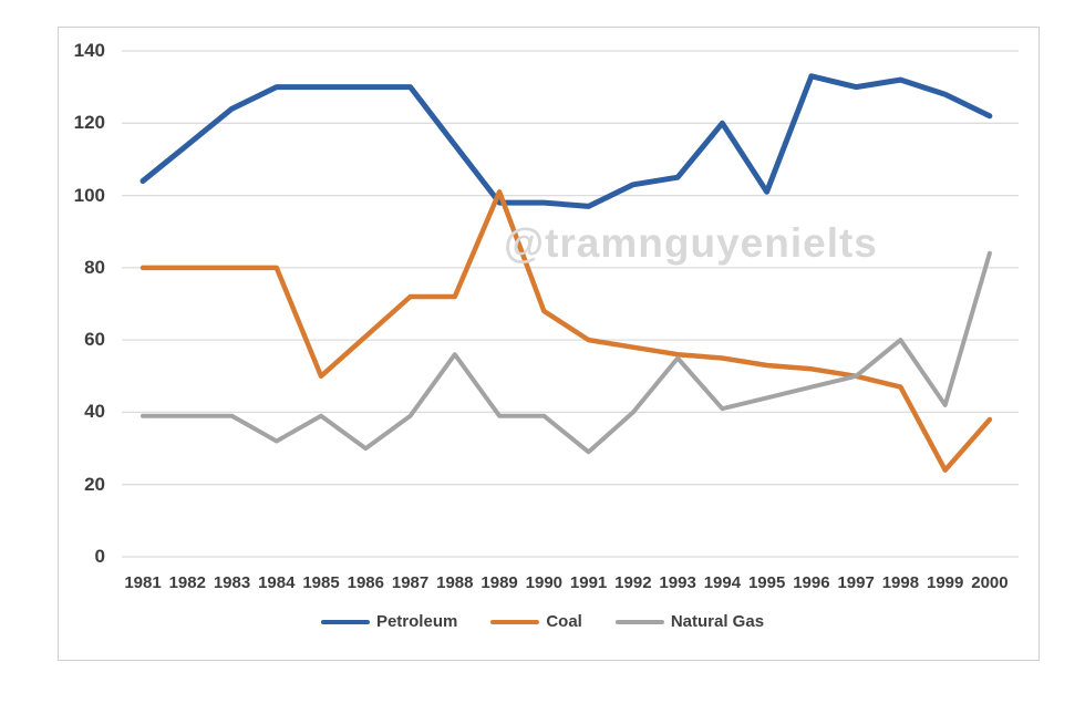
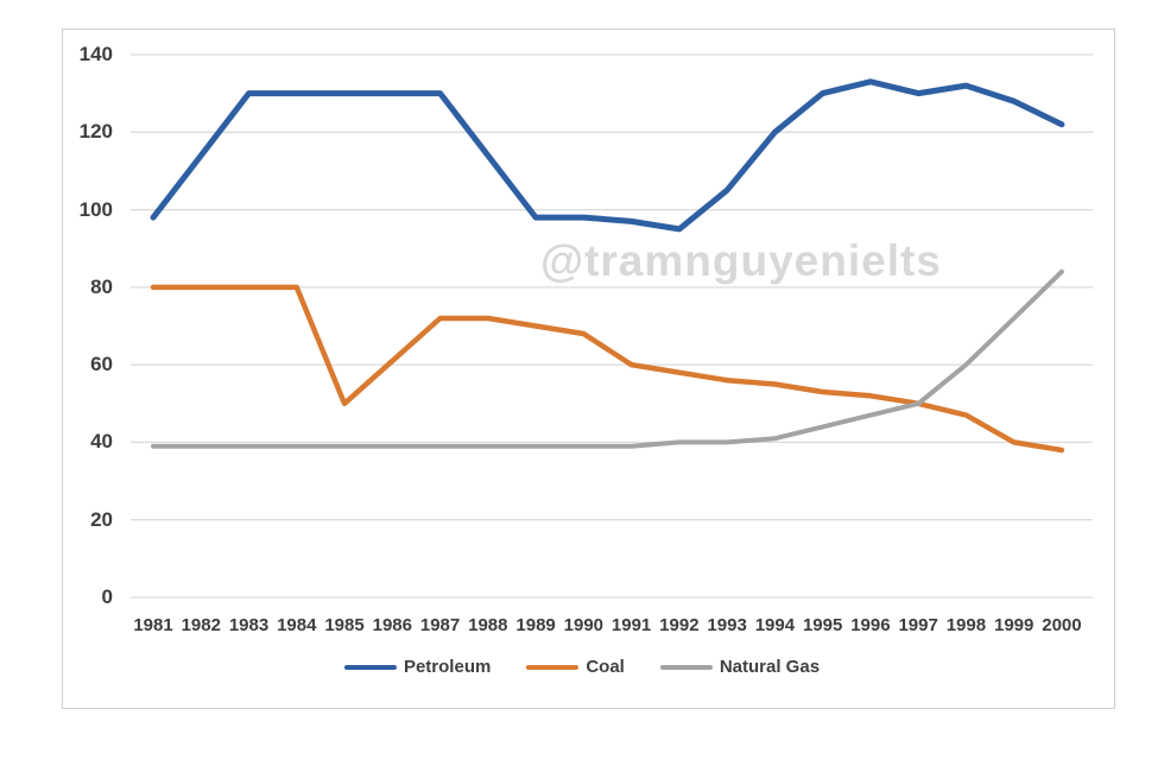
Petroleum/1981: 104 -> 98
Petroleum/1983: 124 -> 130
Natural Gas/1984: 32 -> 39
Natural Gas/1986: 30 -> 39
Natural Gas/1988: 56 -> 39
Coal/1989: 101 -> 70
Natural Gas/1991: 29 -> 39
Petroleum/1992: 103 -> 95
Natural Gas/1993: 55 -> 40
Petroleum/1995: 101 -> 130
Coal/1999: 24 -> 40
Natural Gas/1999: 42 -> 72
